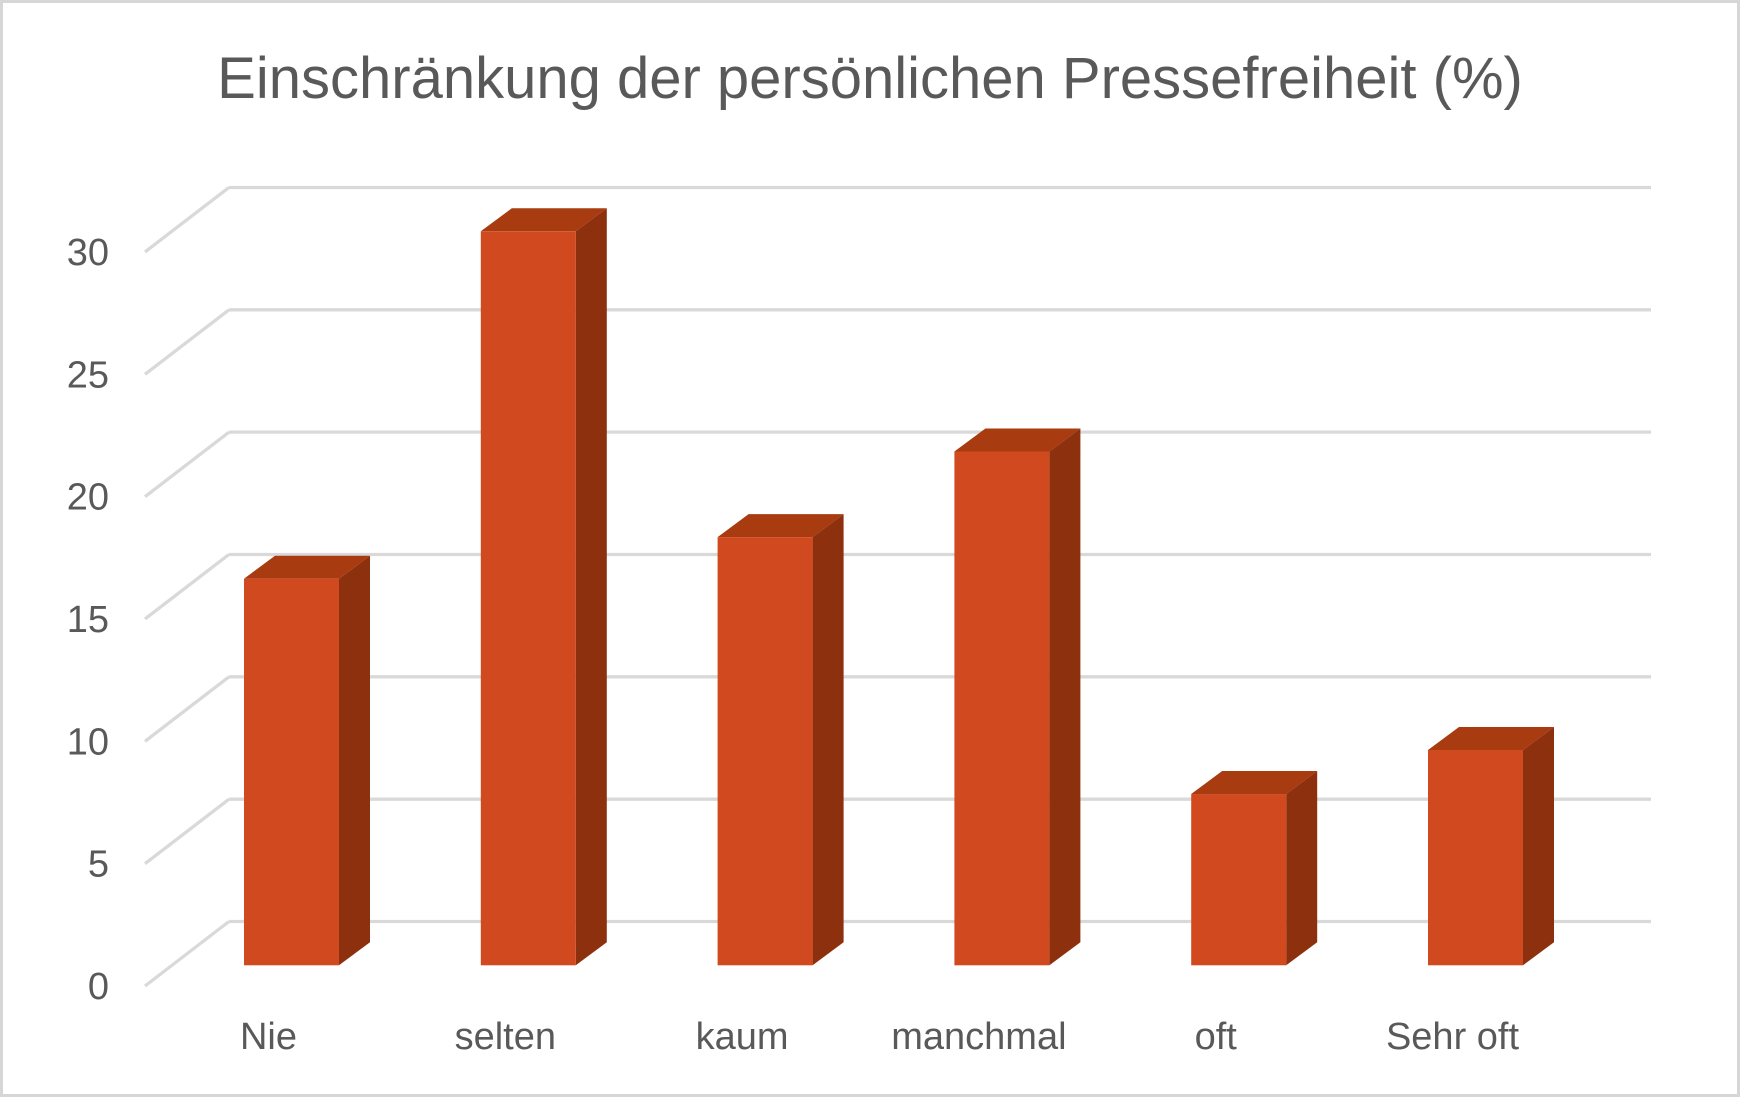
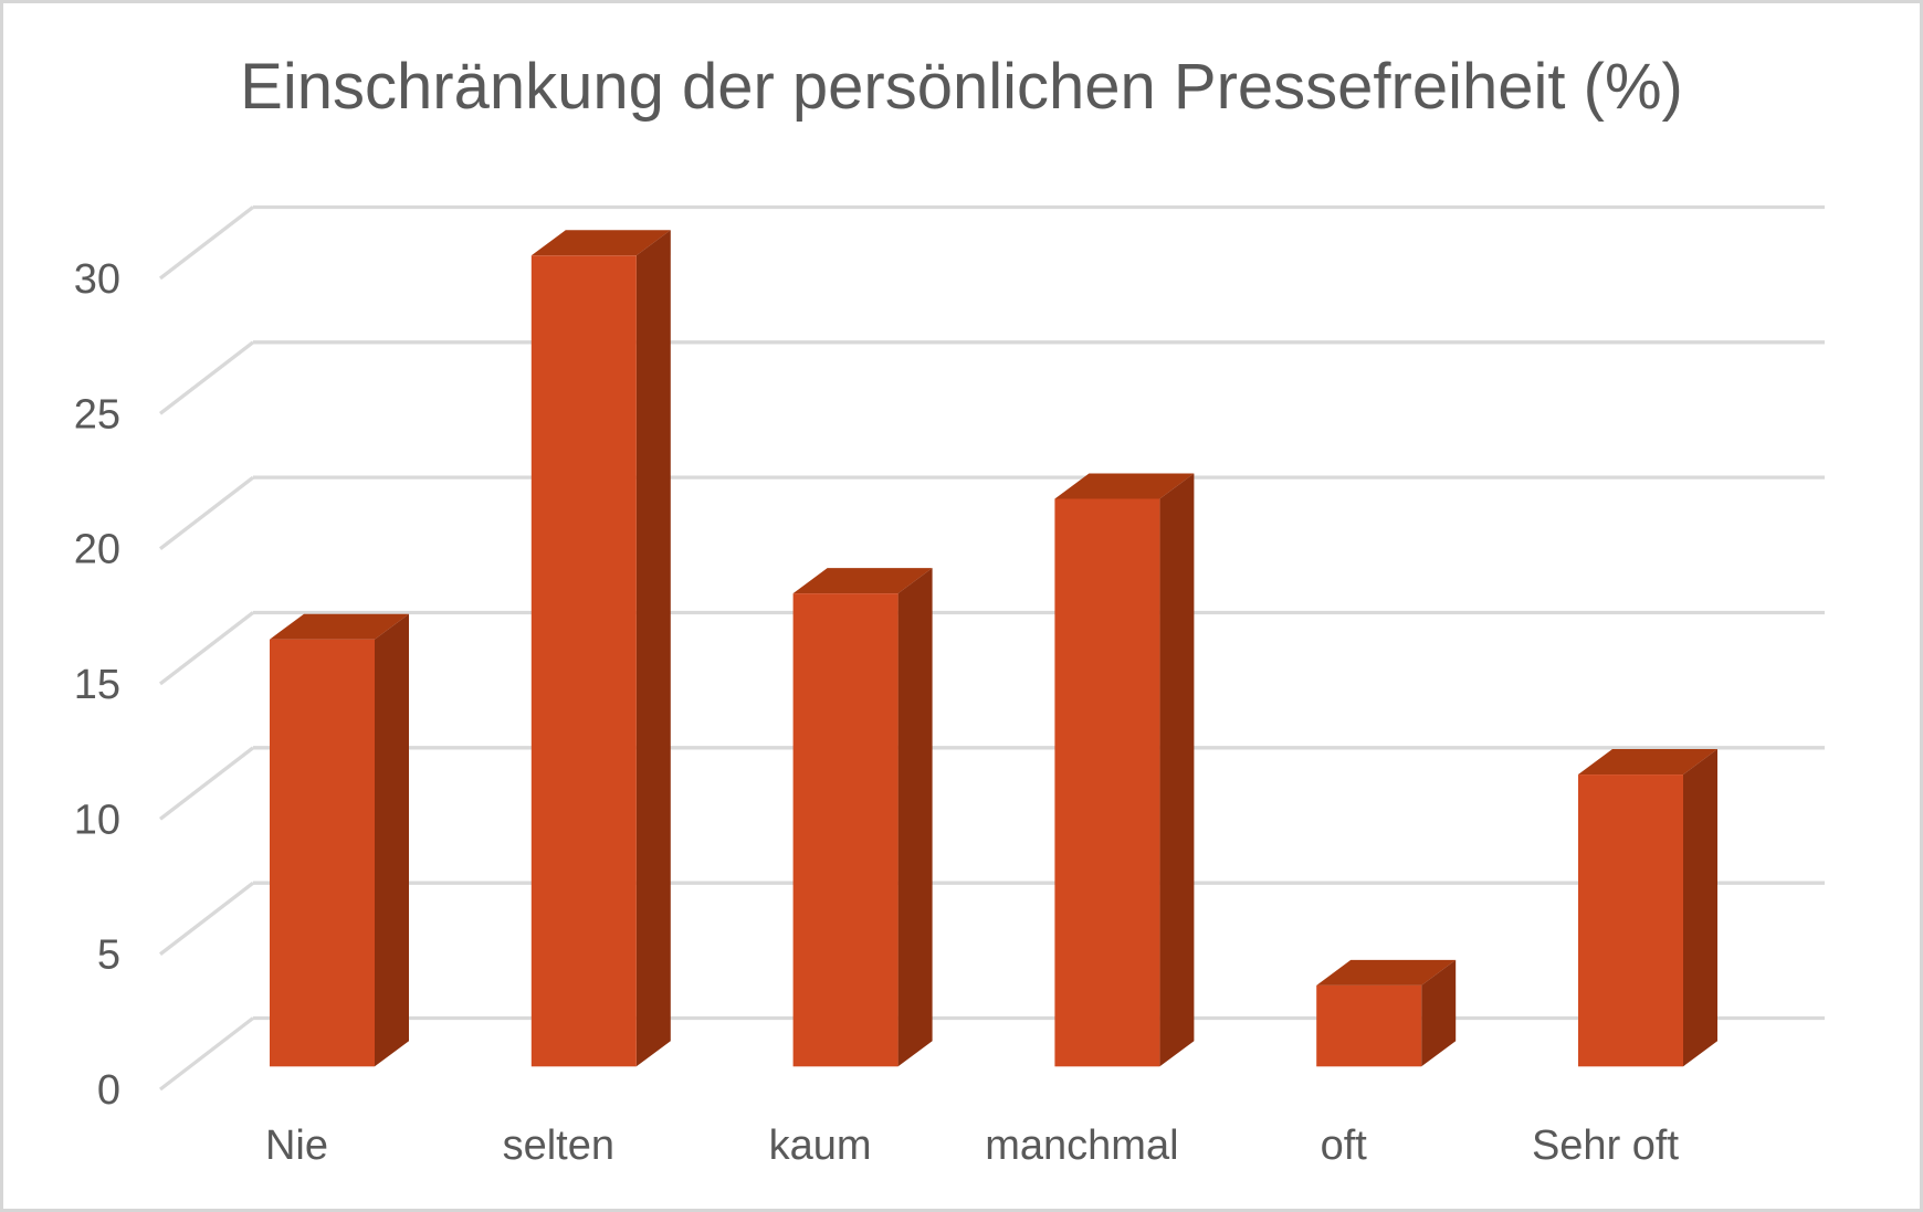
oft: 7.0 -> 3.0
Sehr oft: 8.8 -> 10.8
